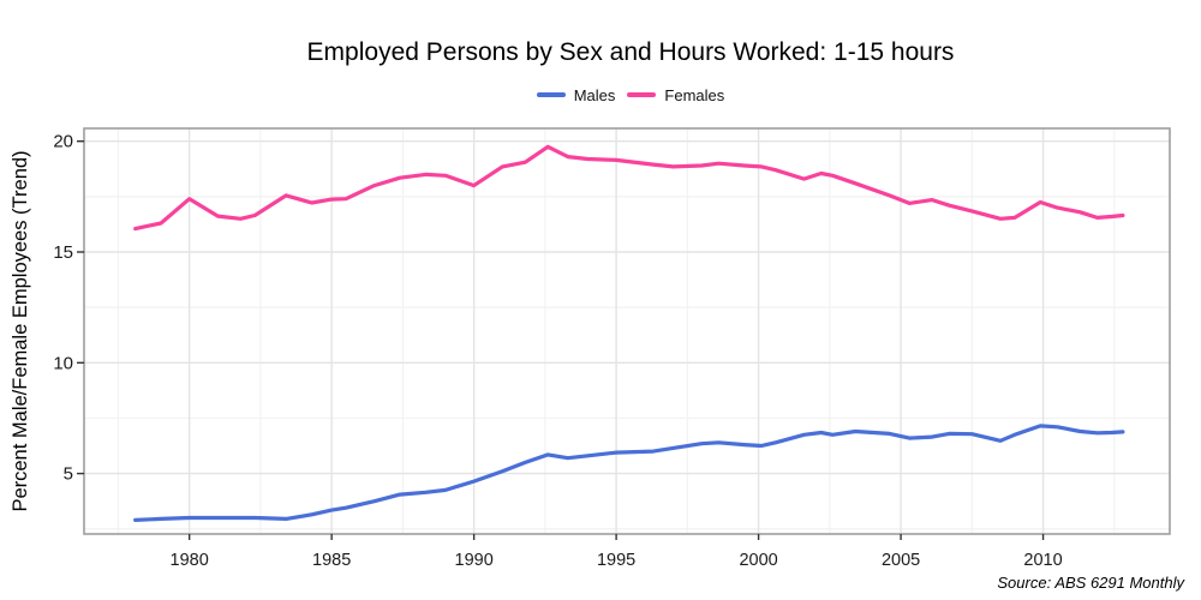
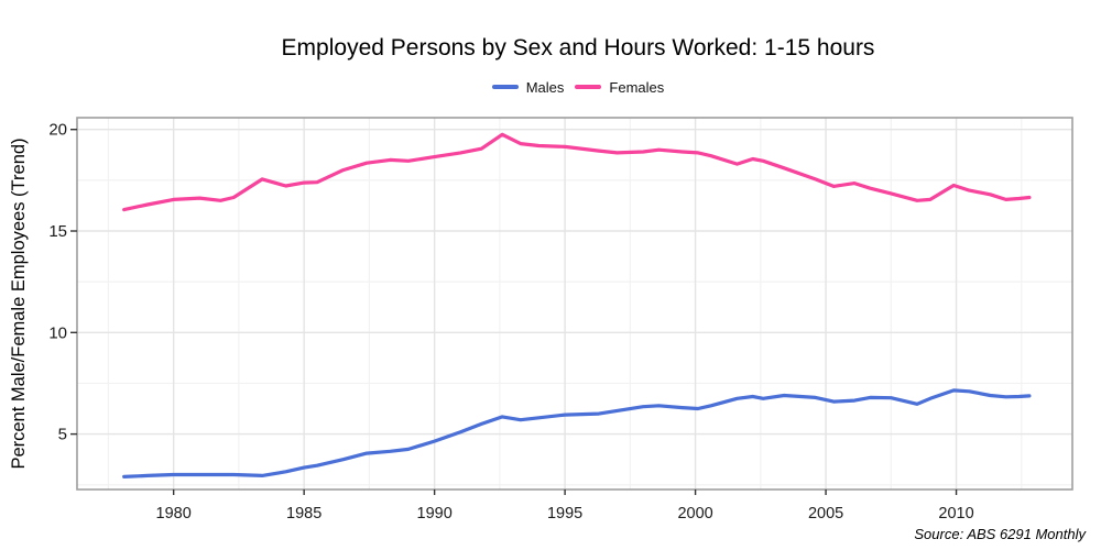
Females/1980: 17.4 -> 16.6
Females/1990: 18.0 -> 18.6
